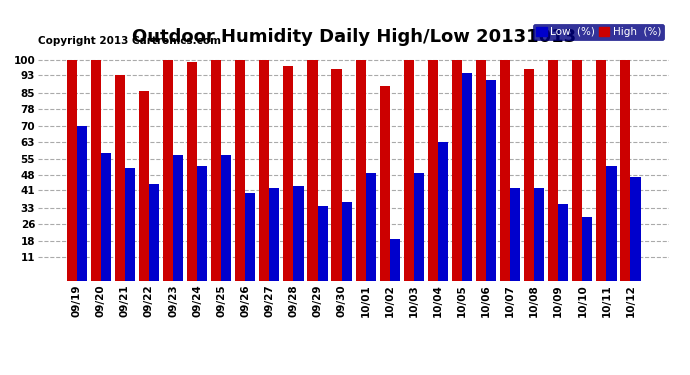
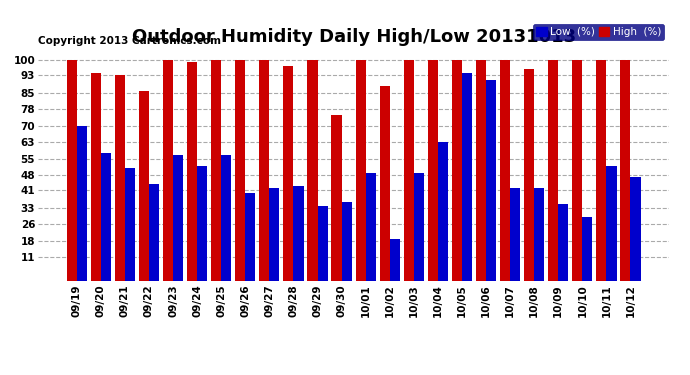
High (%)/09/20: 100 -> 94
High (%)/09/30: 96 -> 75
